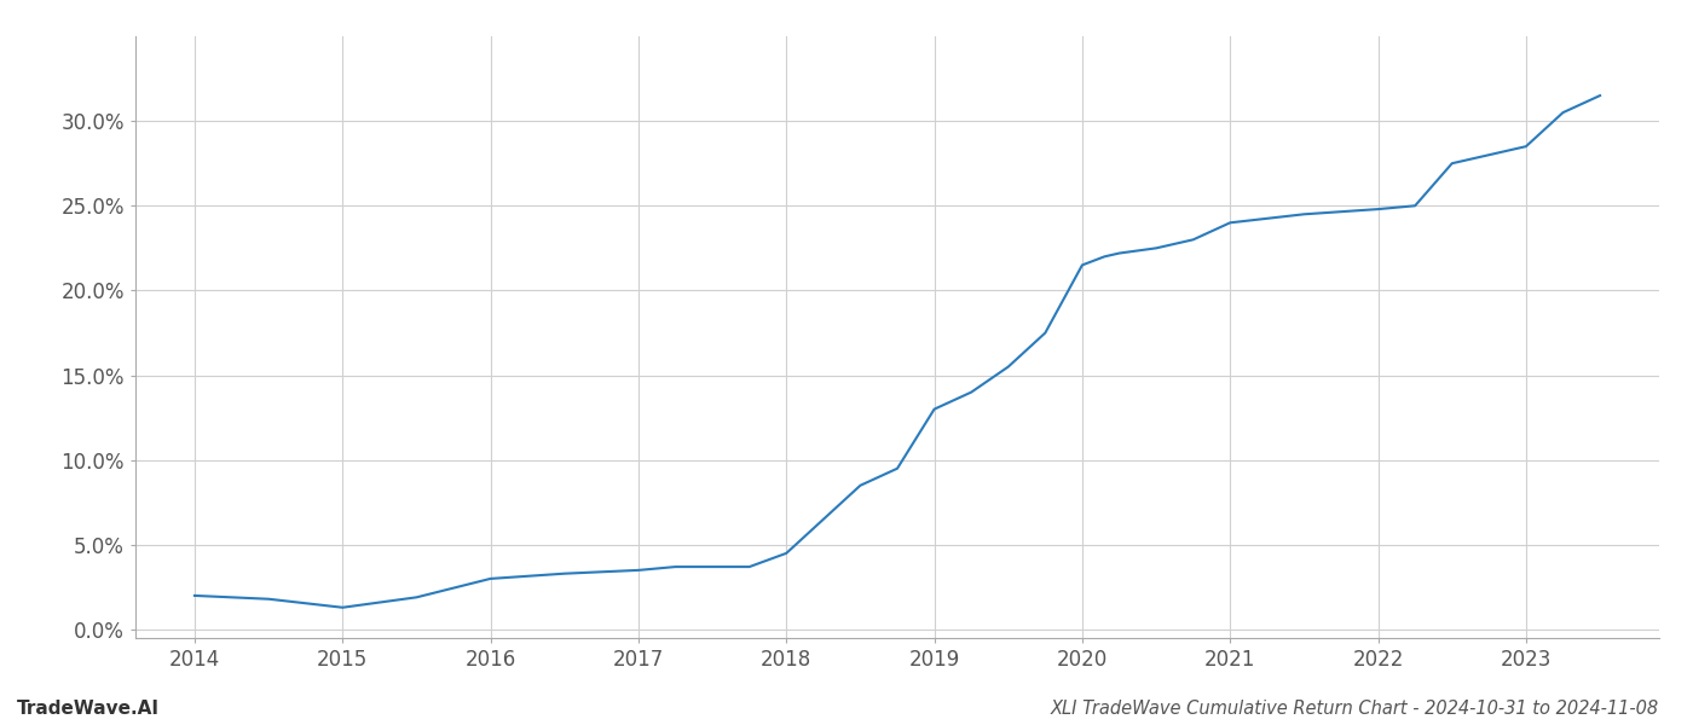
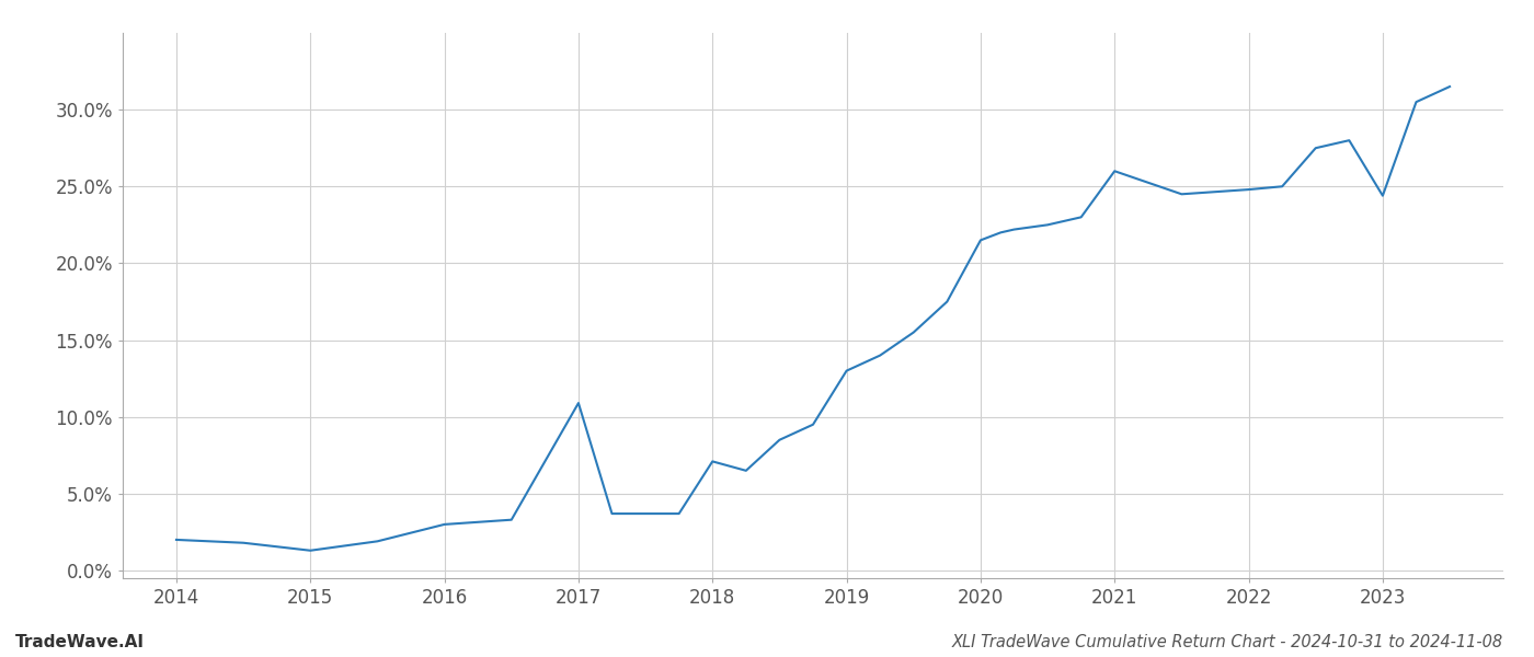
2017: 3.5% -> 10.9%
2018: 4.5% -> 7.1%
2021: 24.0% -> 26.0%
2023: 28.5% -> 24.4%
